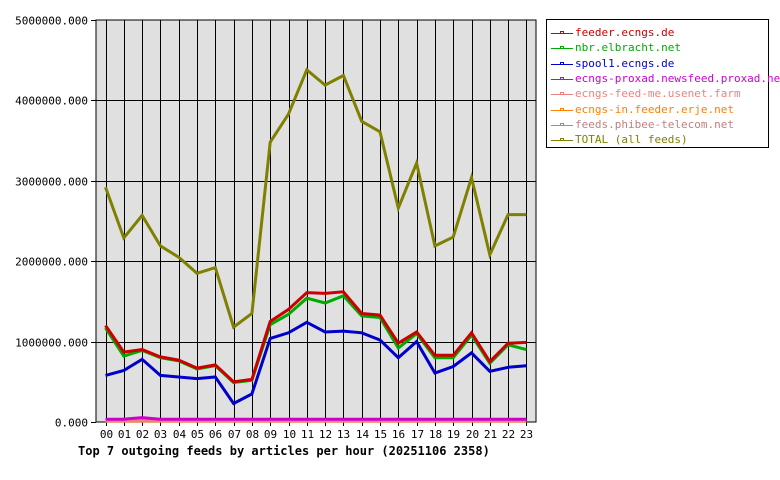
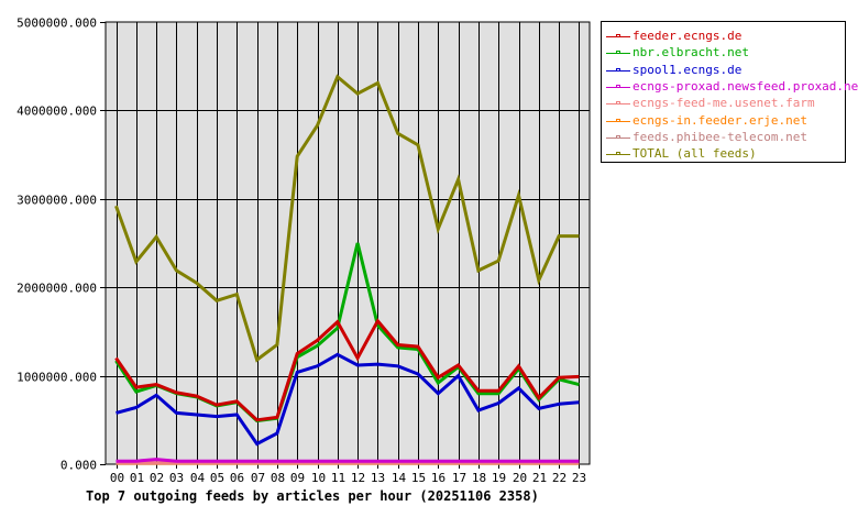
feeder.ecngs.de/12: 1600000 -> 1200000
nbr.elbracht.net/12: 1500000 -> 2500000
